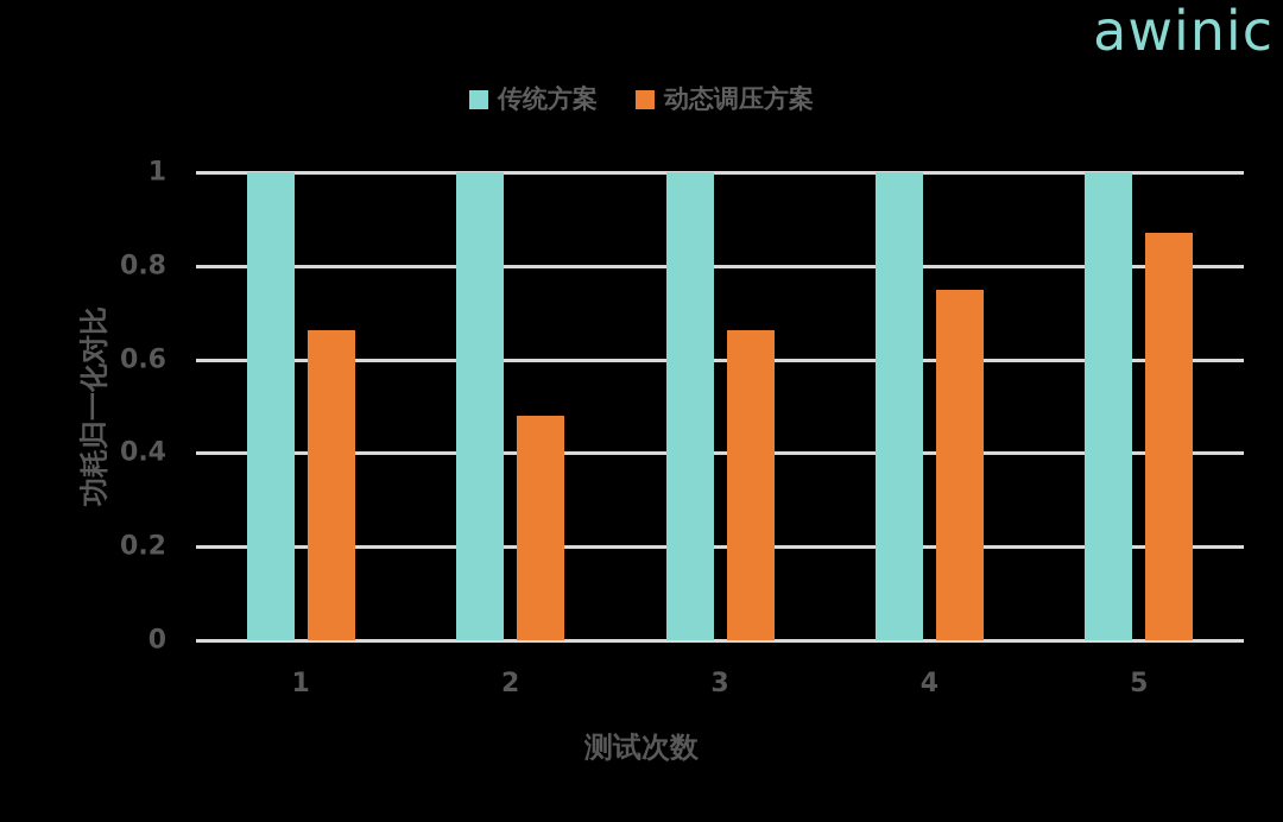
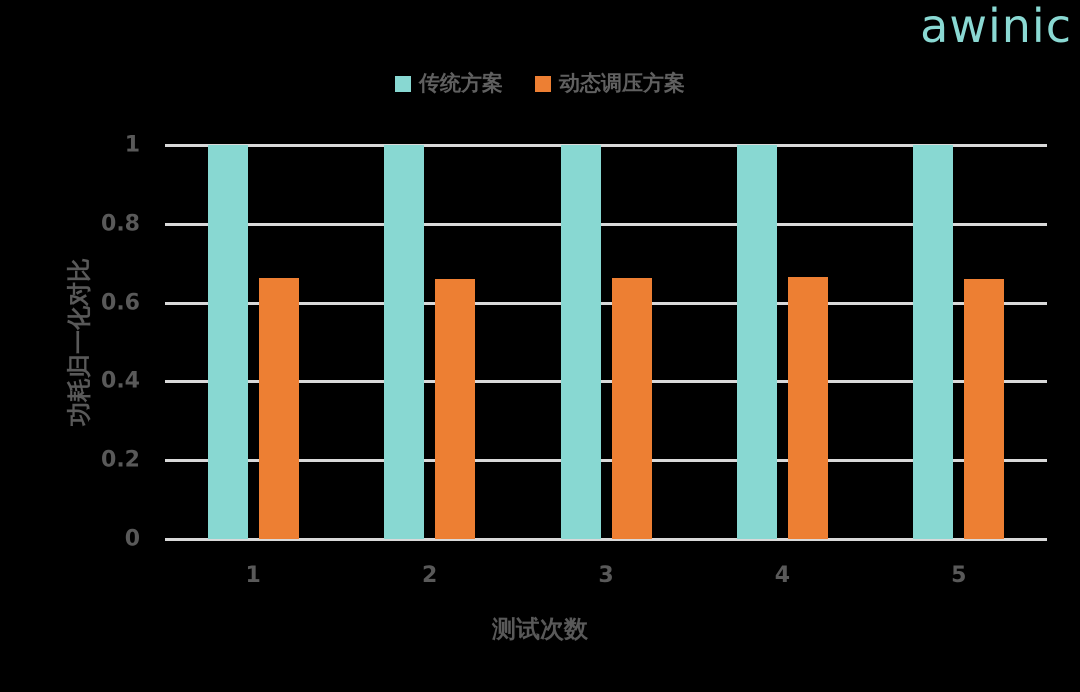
动态调压方案/2: 0.48 -> 0.66
动态调压方案/4: 0.75 -> 0.67
动态调压方案/5: 0.87 -> 0.66
